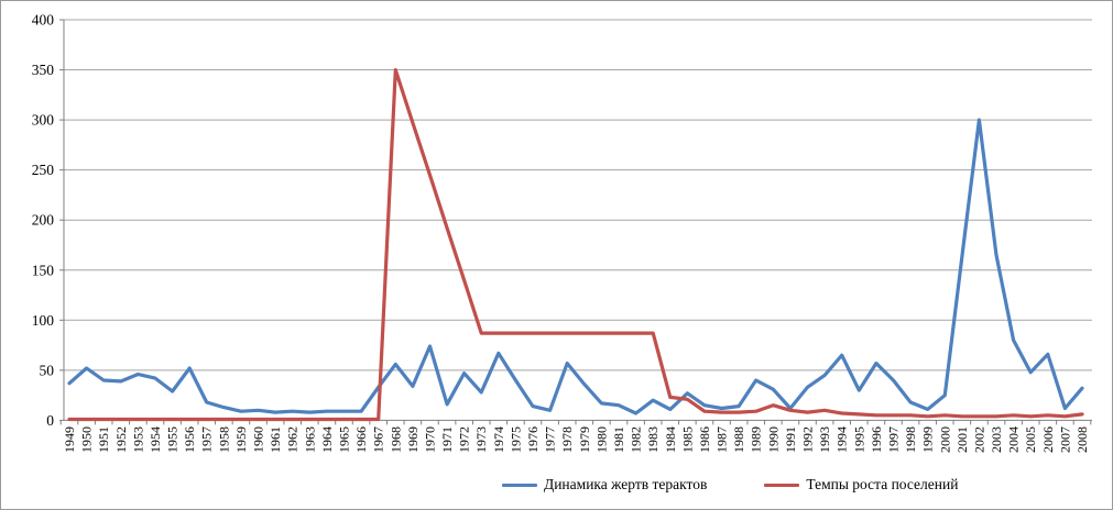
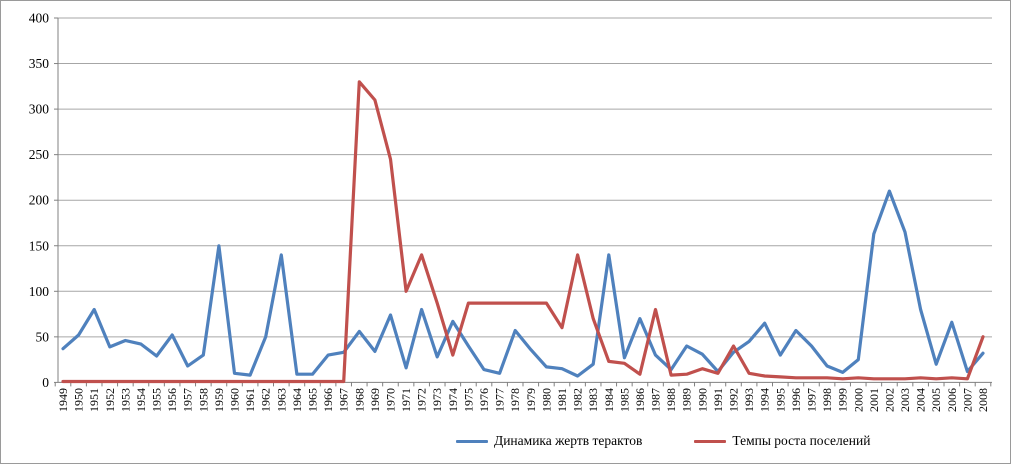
Динамика жертв терактов/1951: 40 -> 80
Динамика жертв терактов/1958: 10 -> 30
Динамика жертв терактов/1959: 10 -> 150
Динамика жертв терактов/1962: 10 -> 50
Динамика жертв терактов/1963: 10 -> 140
Динамика жертв терактов/1966: 10 -> 30
Темпы роста поселений/1968: 350 -> 330
Темпы роста поселений/1969: 300 -> 310
Темпы роста поселений/1971: 190 -> 100
Динамика жертв терактов/1972: 50 -> 80
Темпы роста поселений/1974: 90 -> 30
Темпы роста поселений/1981: 90 -> 60
Темпы роста поселений/1982: 90 -> 140
Темпы роста поселений/1983: 90 -> 70
Динамика жертв терактов/1984: 10 -> 140
Динамика жертв терактов/1986: 20 -> 70
Динамика жертв терактов/1987: 10 -> 30
Темпы роста поселений/1987: 10 -> 80
Темпы роста поселений/1992: 10 -> 40
Динамика жертв терактов/2002: 300 -> 210
Динамика жертв терактов/2005: 50 -> 20
Темпы роста поселений/2008: 10 -> 50
